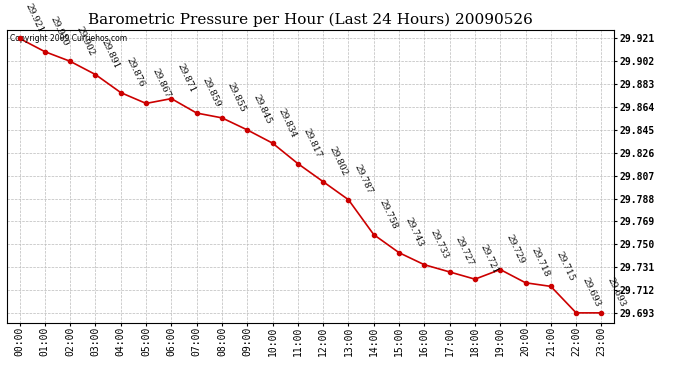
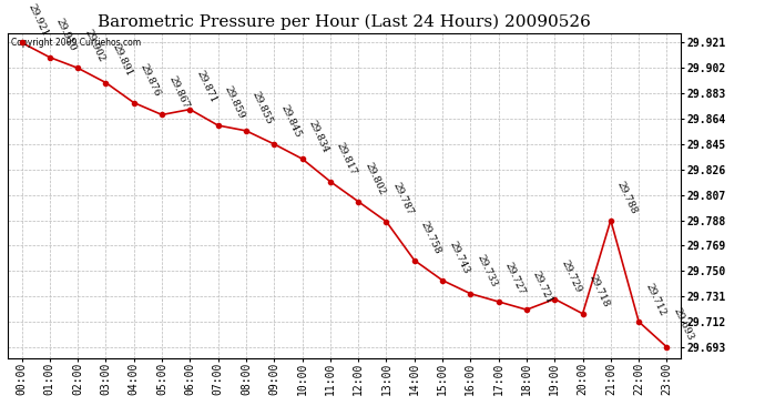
21:00: 29.715 -> 29.788
22:00: 29.693 -> 29.712
